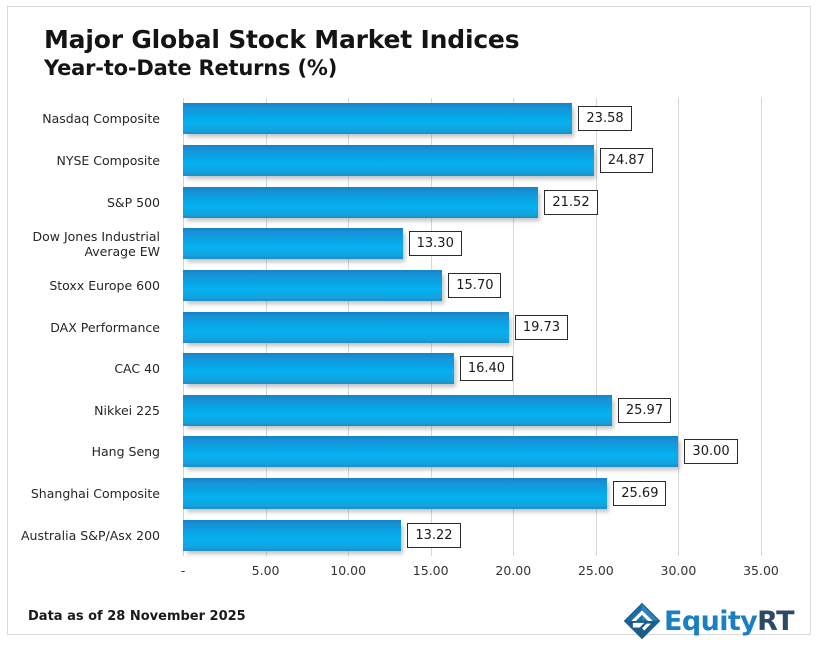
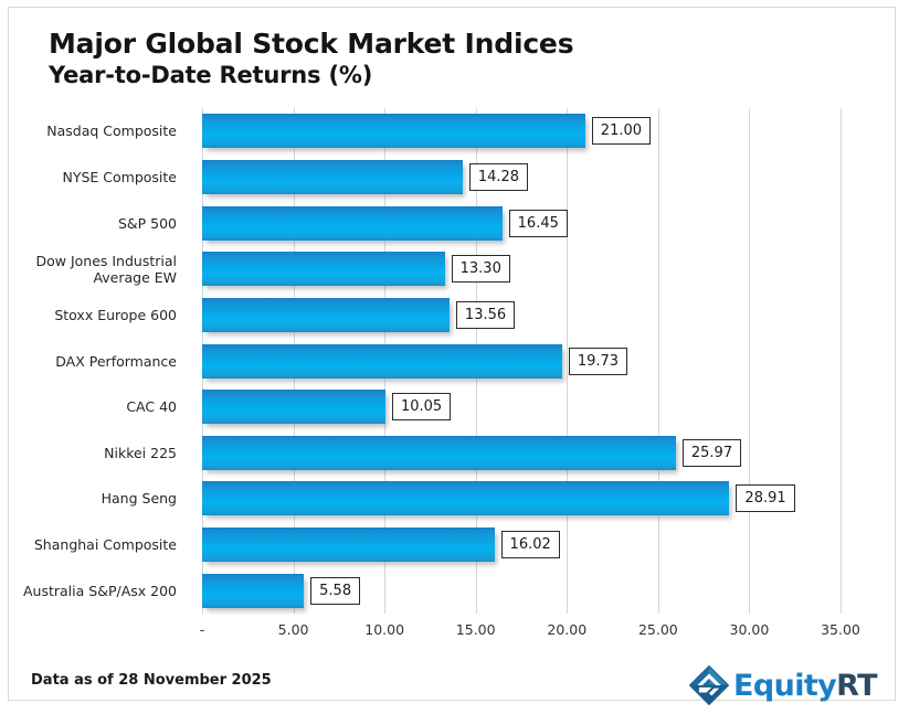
Nasdaq Composite: 23.58 -> 21.00
NYSE Composite: 24.87 -> 14.28
S&P 500: 21.52 -> 16.45
Stoxx Europe 600: 15.70 -> 13.56
CAC 40: 16.40 -> 10.05
Hang Seng: 30.00 -> 28.91
Shanghai Composite: 25.69 -> 16.02
Australia S&P/Asx 200: 13.22 -> 5.58
